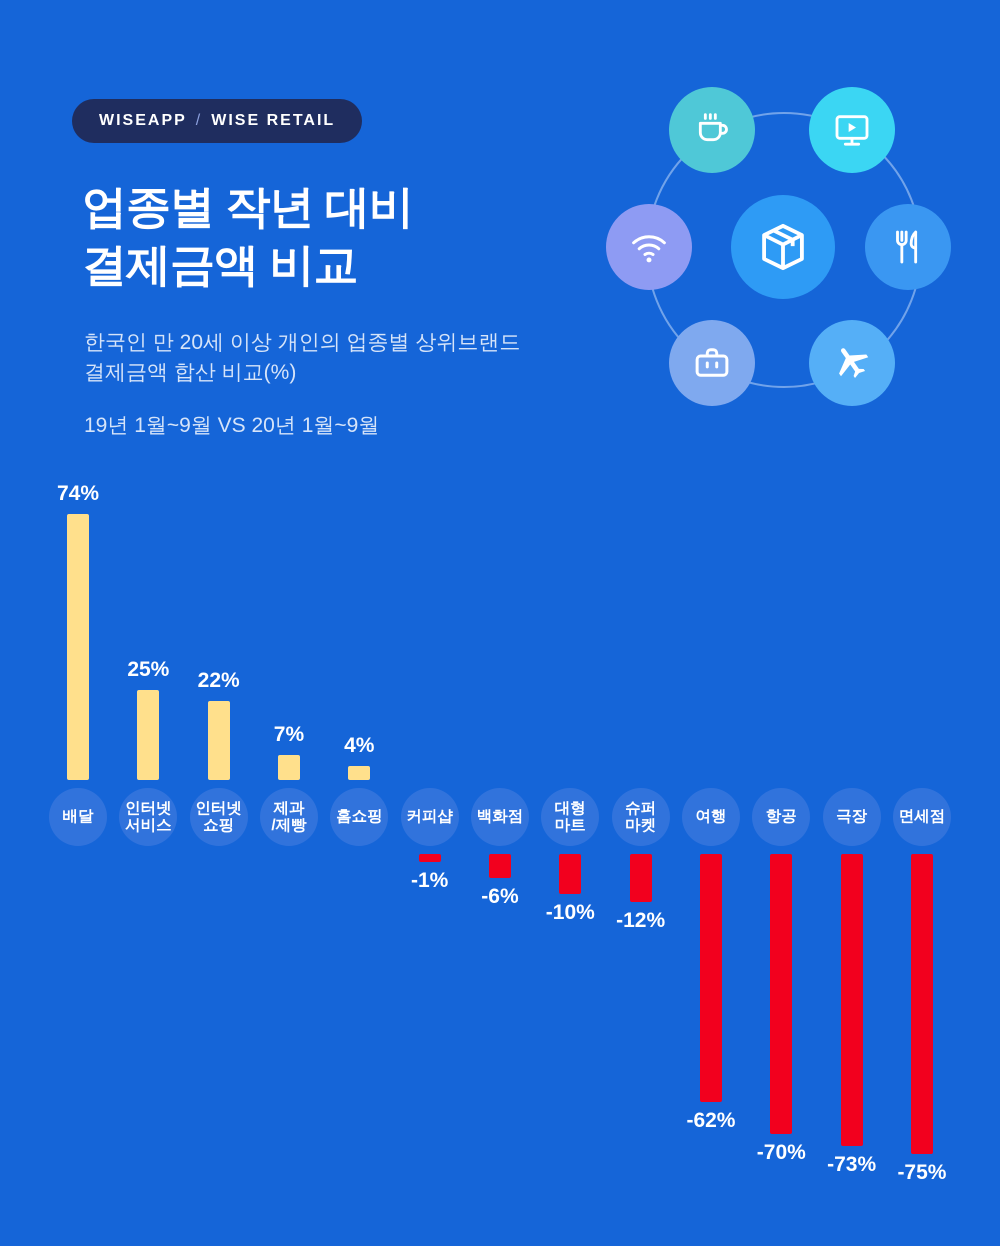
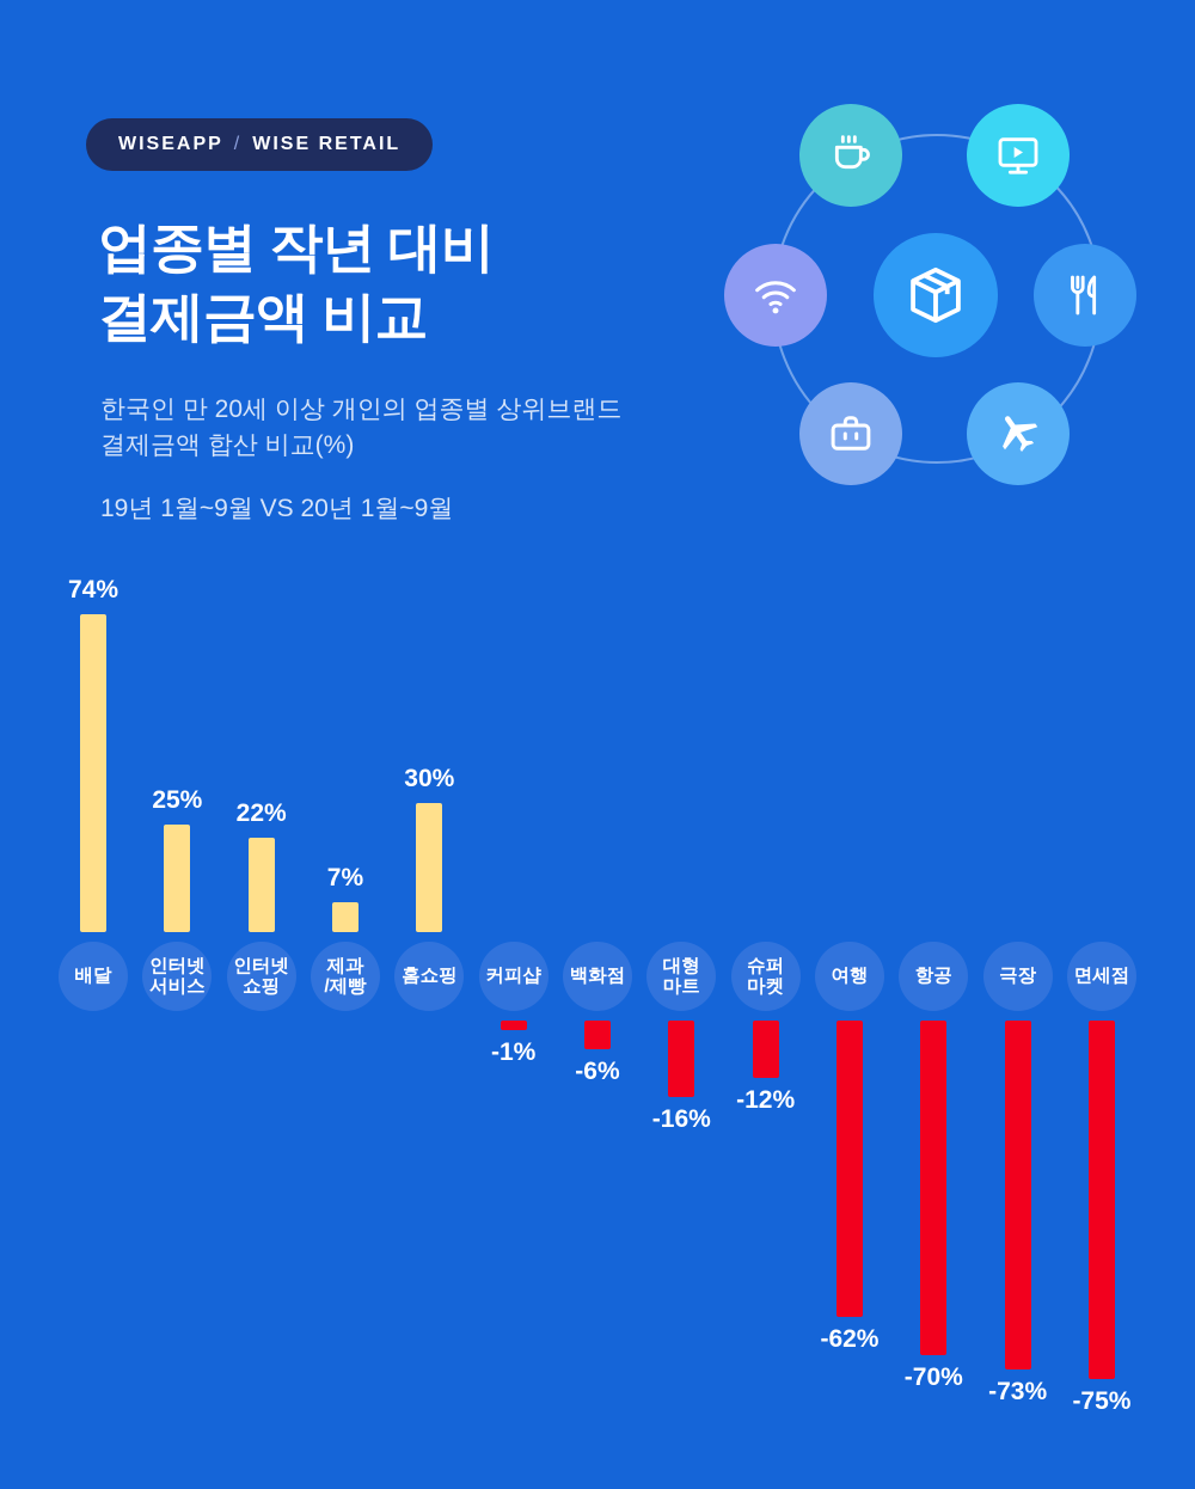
홈쇼핑: 4% -> 30%
대형 마트: -10% -> -16%
